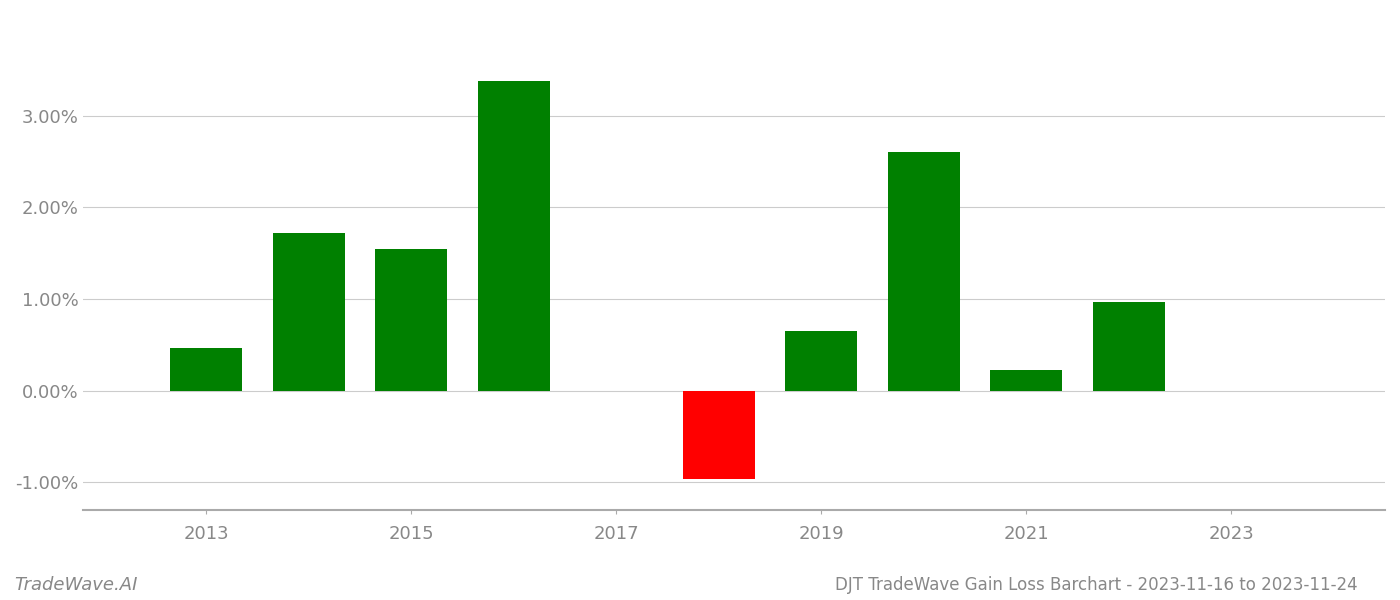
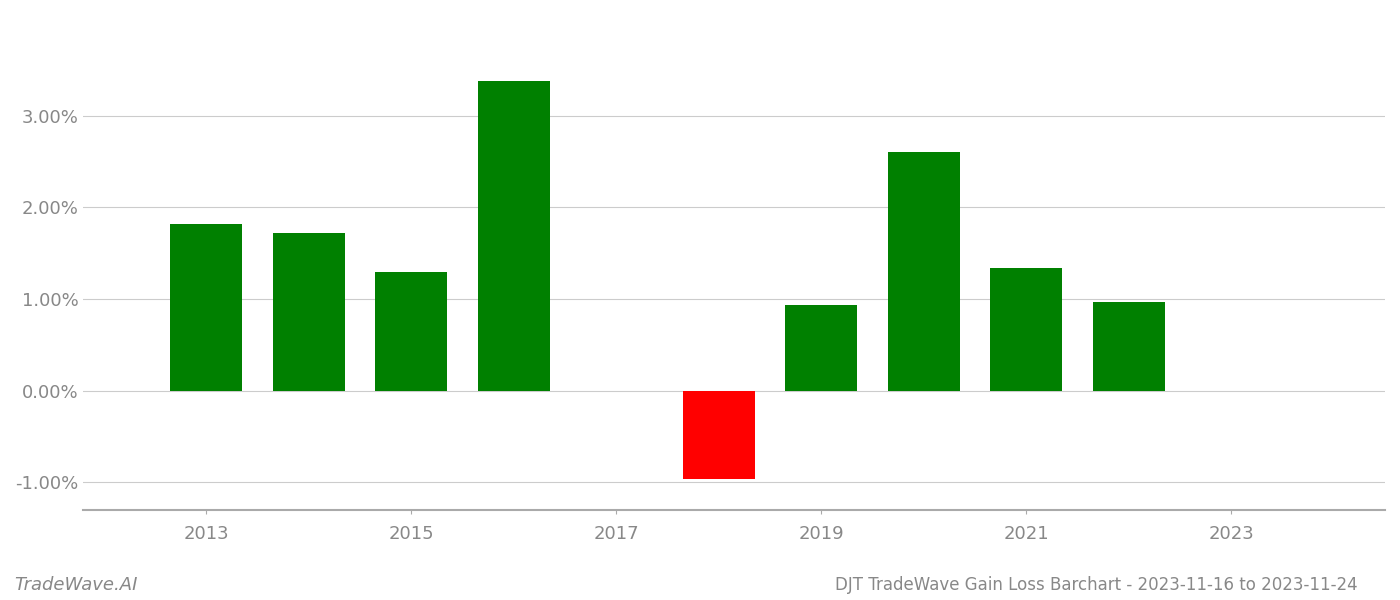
2013: 0.47% -> 1.82%
2015: 1.55% -> 1.30%
2019: 0.65% -> 0.94%
2021: 0.22% -> 1.34%
